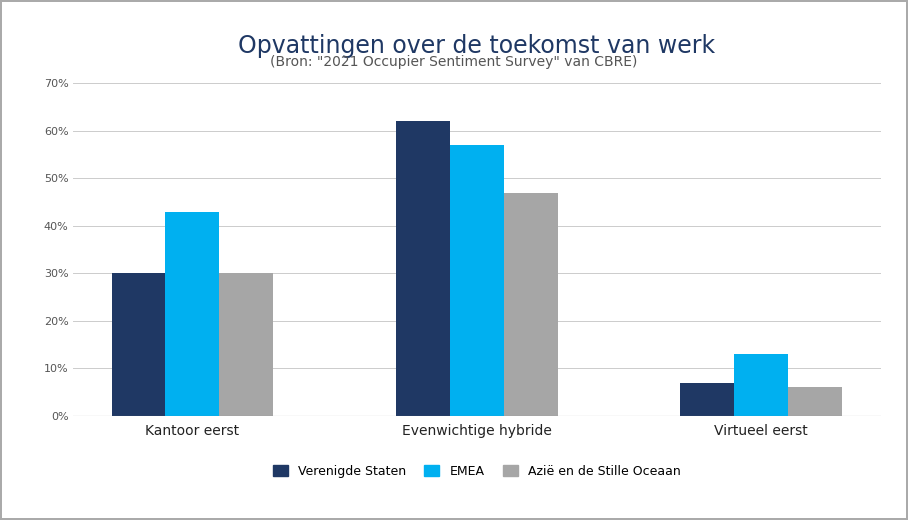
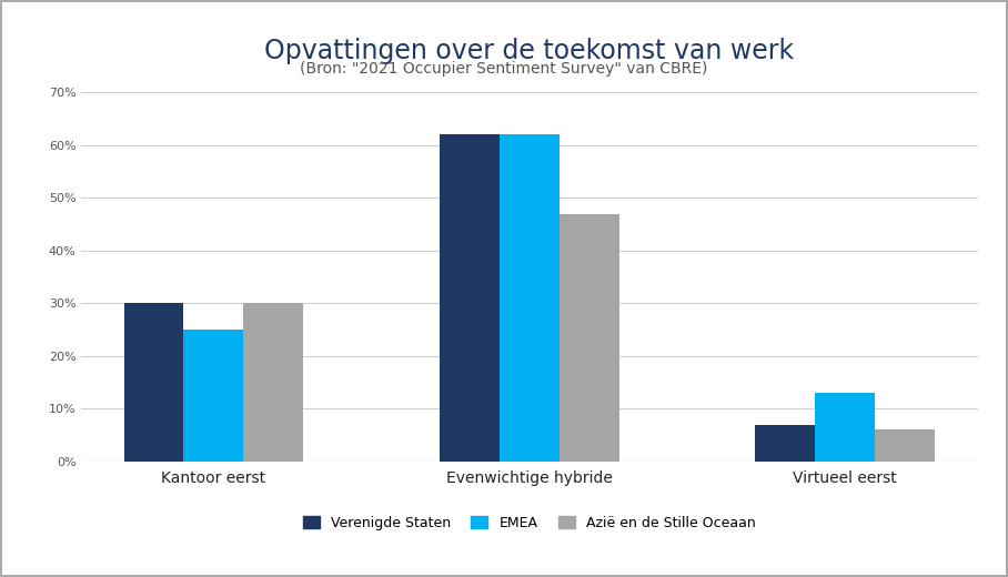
EMEA/Kantoor eerst: 43% -> 25%
EMEA/Evenwichtige hybride: 57% -> 62%
